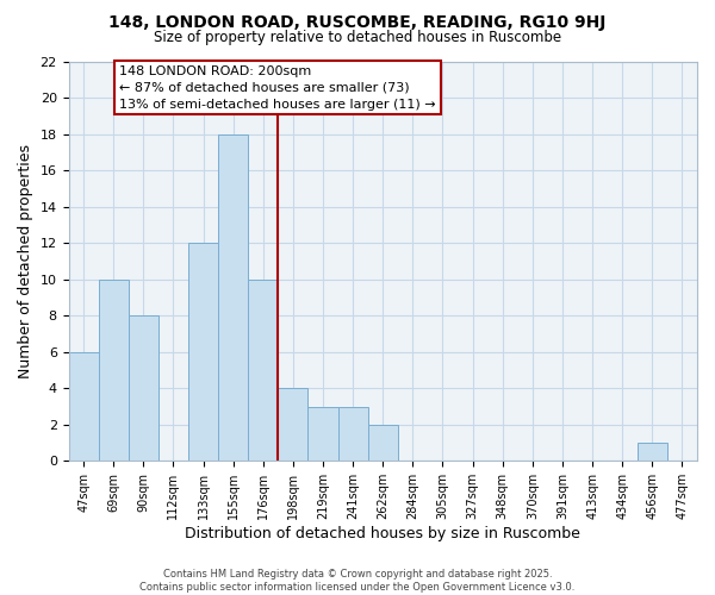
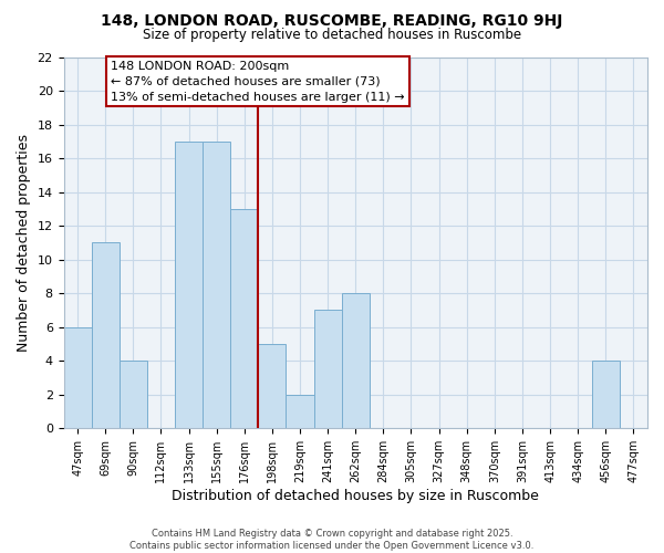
69sqm: 10 -> 11
90sqm: 8 -> 4
133sqm: 12 -> 17
155sqm: 18 -> 17
176sqm: 10 -> 13
198sqm: 4 -> 5
219sqm: 3 -> 2
241sqm: 3 -> 7
262sqm: 2 -> 8
456sqm: 1 -> 4
